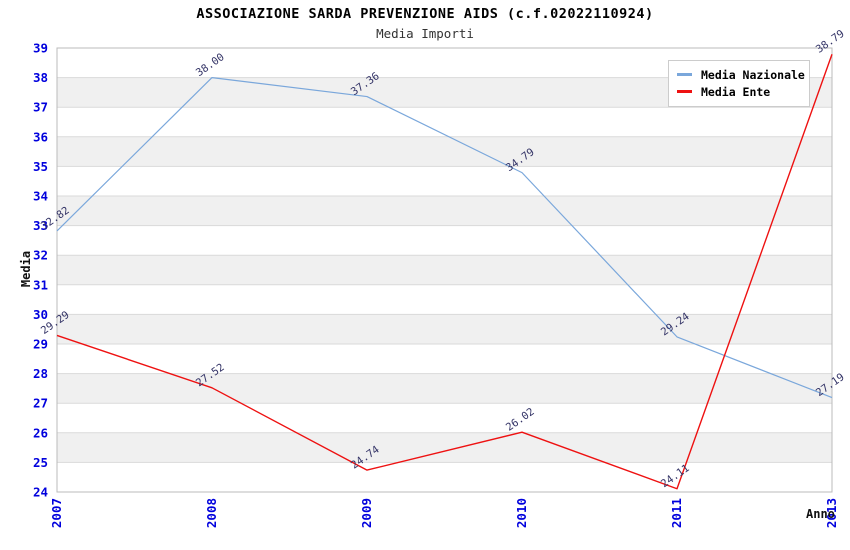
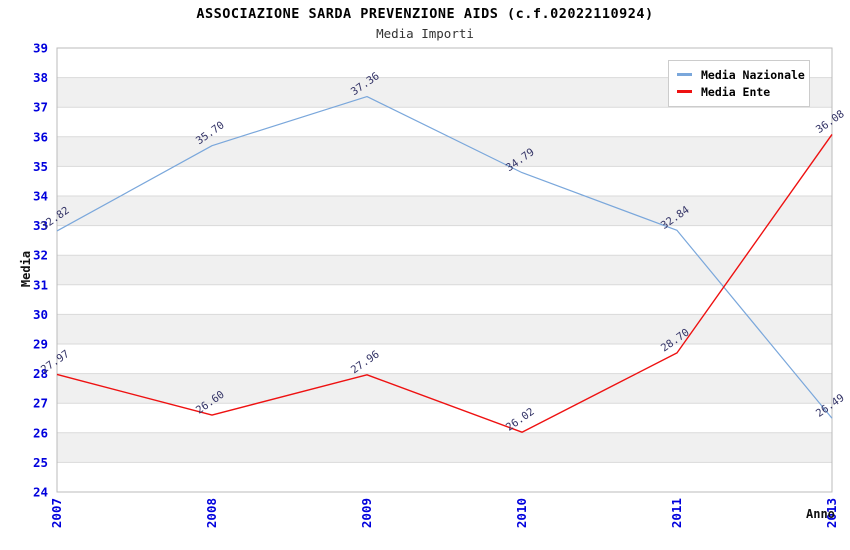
Media Ente/2007: 29.29 -> 27.97
Media Nazionale/2008: 38.00 -> 35.70
Media Ente/2008: 27.52 -> 26.60
Media Ente/2009: 24.74 -> 27.96
Media Nazionale/2011: 29.24 -> 32.84
Media Ente/2011: 24.11 -> 28.70
Media Nazionale/2013: 27.19 -> 26.49
Media Ente/2013: 38.79 -> 36.08
